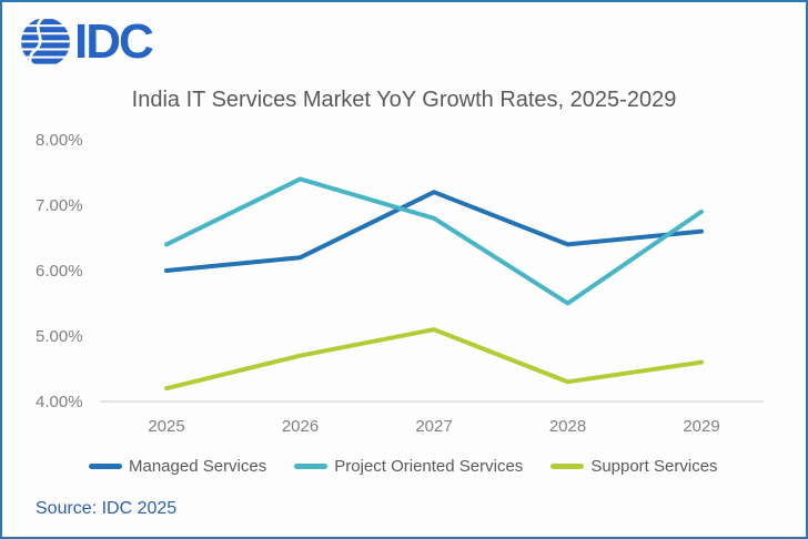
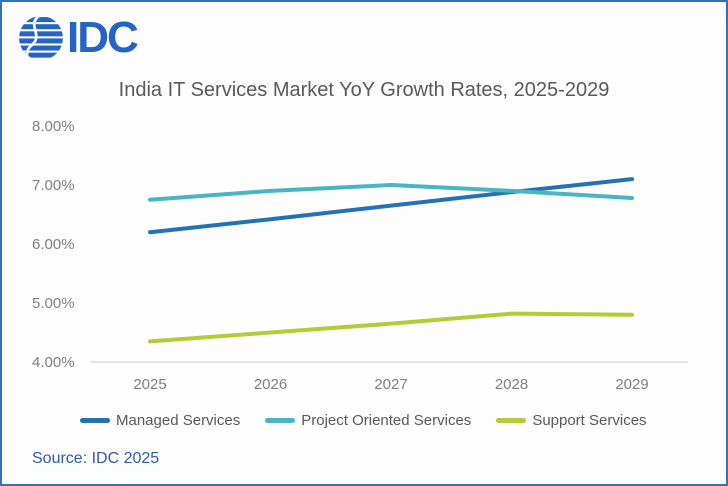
Managed Services/2025: 6.0% -> 6.2%
Project Oriented Services/2025: 6.4% -> 6.8%
Support Services/2025: 4.2% -> 4.3%
Managed Services/2026: 6.2% -> 6.4%
Project Oriented Services/2026: 7.4% -> 6.9%
Support Services/2026: 4.7% -> 4.5%
Managed Services/2027: 7.2% -> 6.7%
Project Oriented Services/2027: 6.8% -> 7.0%
Support Services/2027: 5.1% -> 4.7%
Managed Services/2028: 6.4% -> 6.9%
Project Oriented Services/2028: 5.5% -> 6.9%
Support Services/2028: 4.3% -> 4.8%
Managed Services/2029: 6.6% -> 7.1%
Project Oriented Services/2029: 6.9% -> 6.8%
Support Services/2029: 4.6% -> 4.8%
